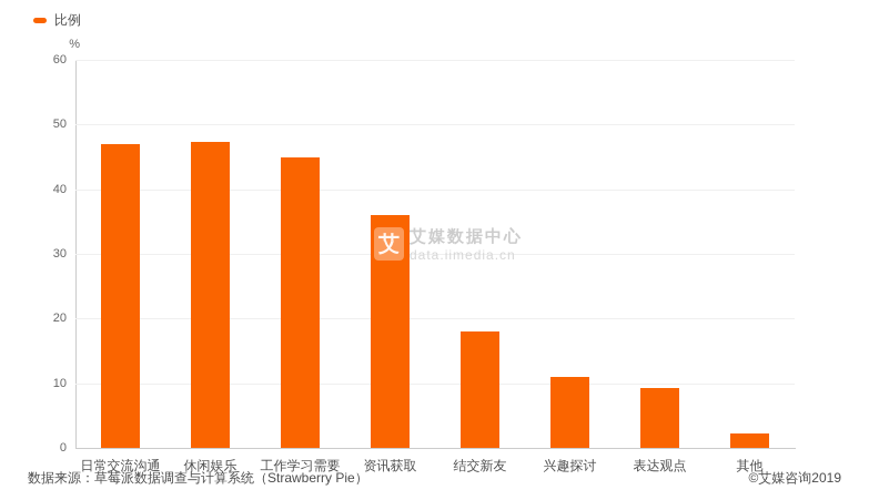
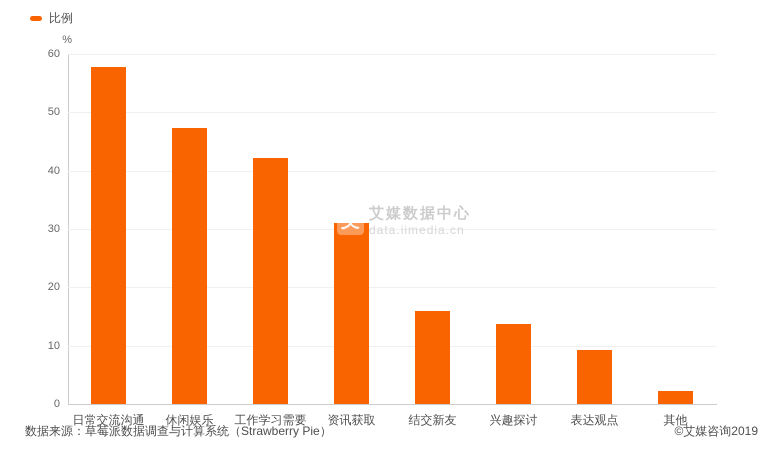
日常交流沟通: 47 -> 58
工作学习需要: 45 -> 42
资讯获取: 36 -> 31
结交新友: 18 -> 16
兴趣探讨: 11 -> 14
